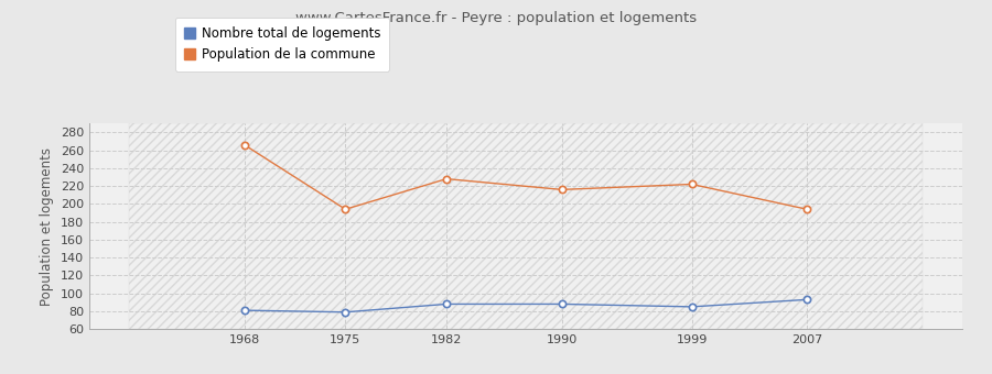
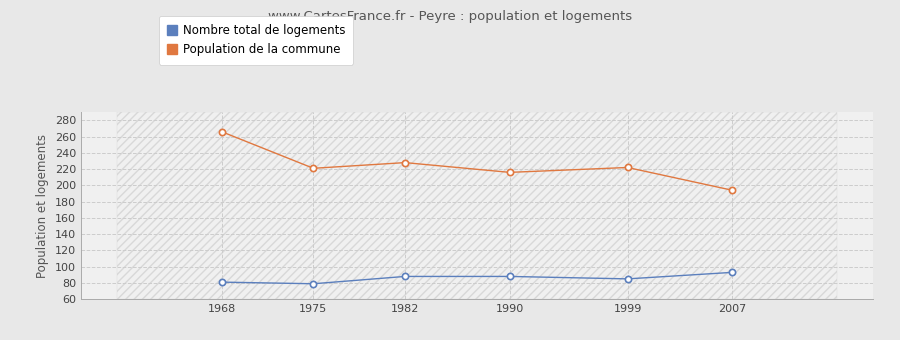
Population de la commune/1975: 194 -> 221
